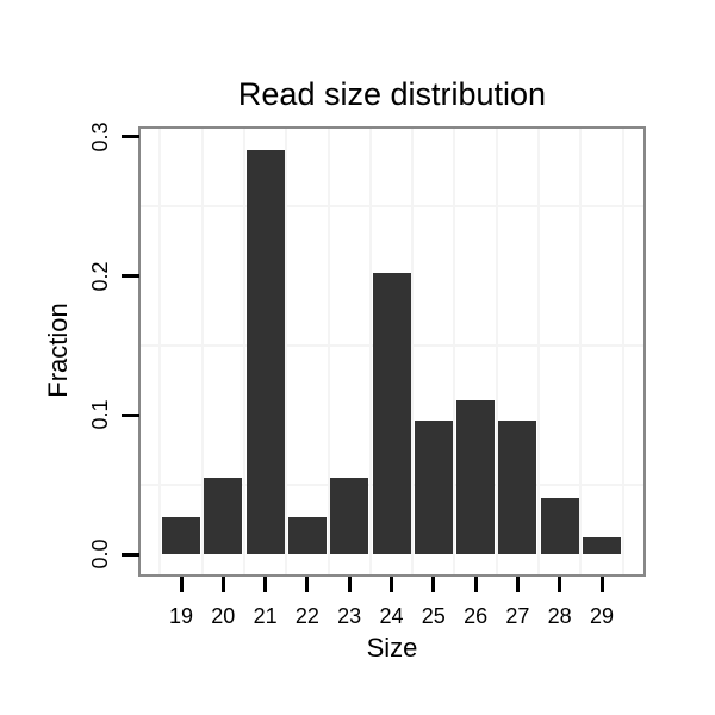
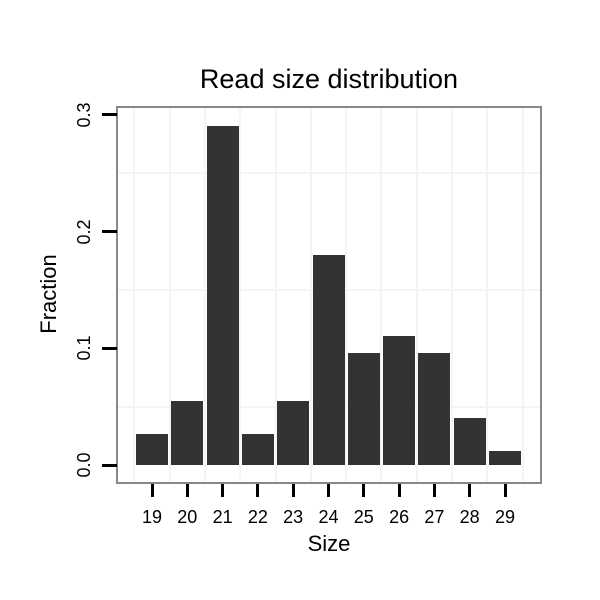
24: 0.202 -> 0.180
